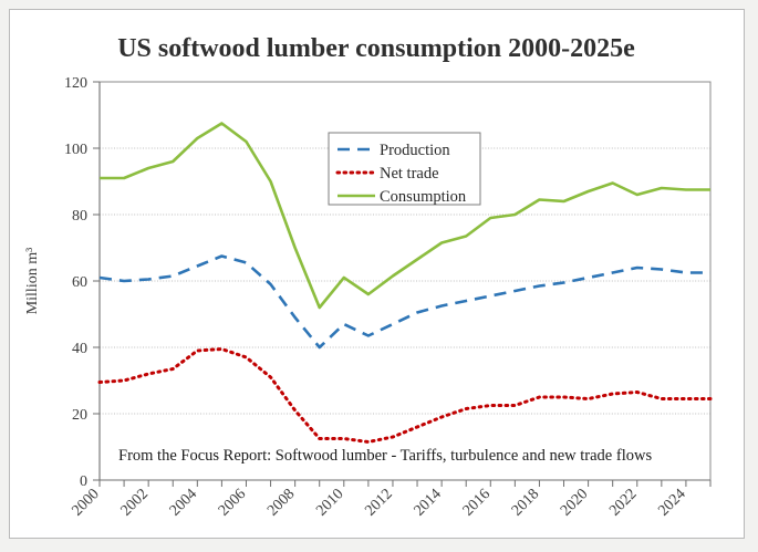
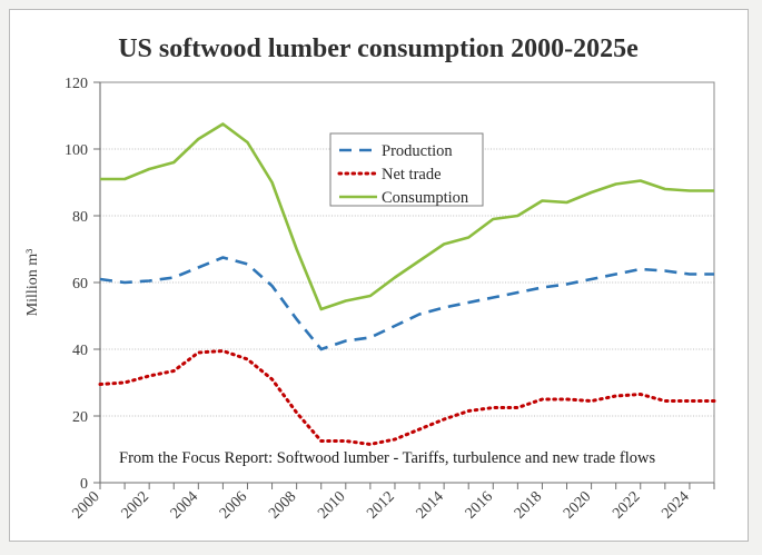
Production/2010: 47 -> 42
Consumption/2010: 61 -> 54
Consumption/2022: 86 -> 90
